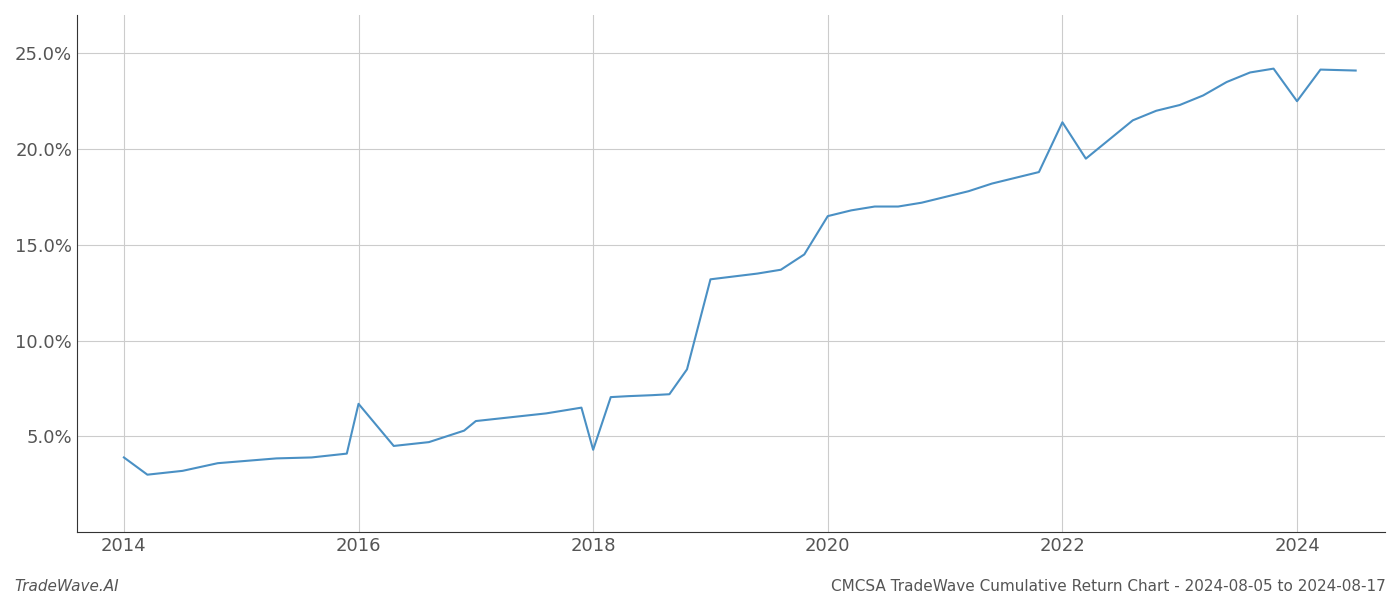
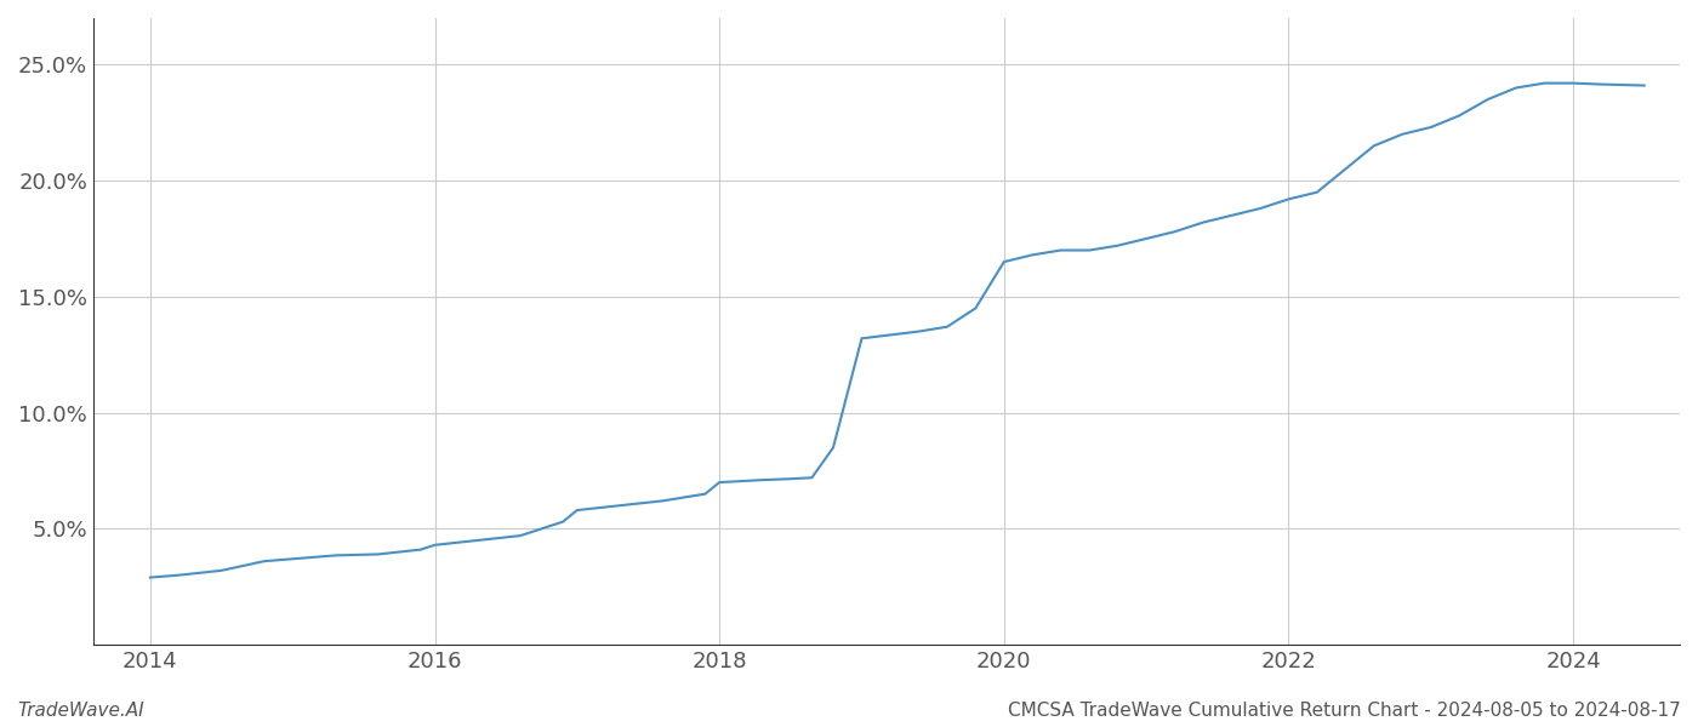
2014: 3.9% -> 2.9%
2016: 6.7% -> 4.3%
2018: 4.3% -> 7.0%
2022: 21.4% -> 19.2%
2024: 22.5% -> 24.2%
